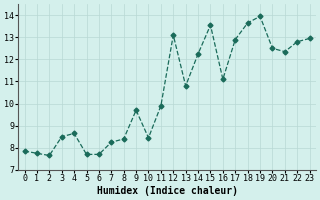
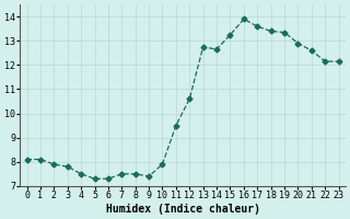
0: 7.85 -> 8.10
1: 7.75 -> 8.10
2: 7.65 -> 7.90
3: 8.50 -> 7.80
4: 8.65 -> 7.50
5: 7.70 -> 7.30
6: 7.70 -> 7.30
7: 8.25 -> 7.50
8: 8.40 -> 7.50
9: 9.70 -> 7.40
10: 8.45 -> 7.90
11: 9.90 -> 9.50
12: 13.10 -> 10.60
13: 10.80 -> 12.75
14: 12.25 -> 12.65
15: 13.55 -> 13.25
16: 11.10 -> 13.90
17: 12.90 -> 13.60
18: 13.65 -> 13.40
19: 13.95 -> 13.35
20: 12.50 -> 12.90
21: 12.35 -> 12.60
22: 12.80 -> 12.15
23: 12.95 -> 12.15
